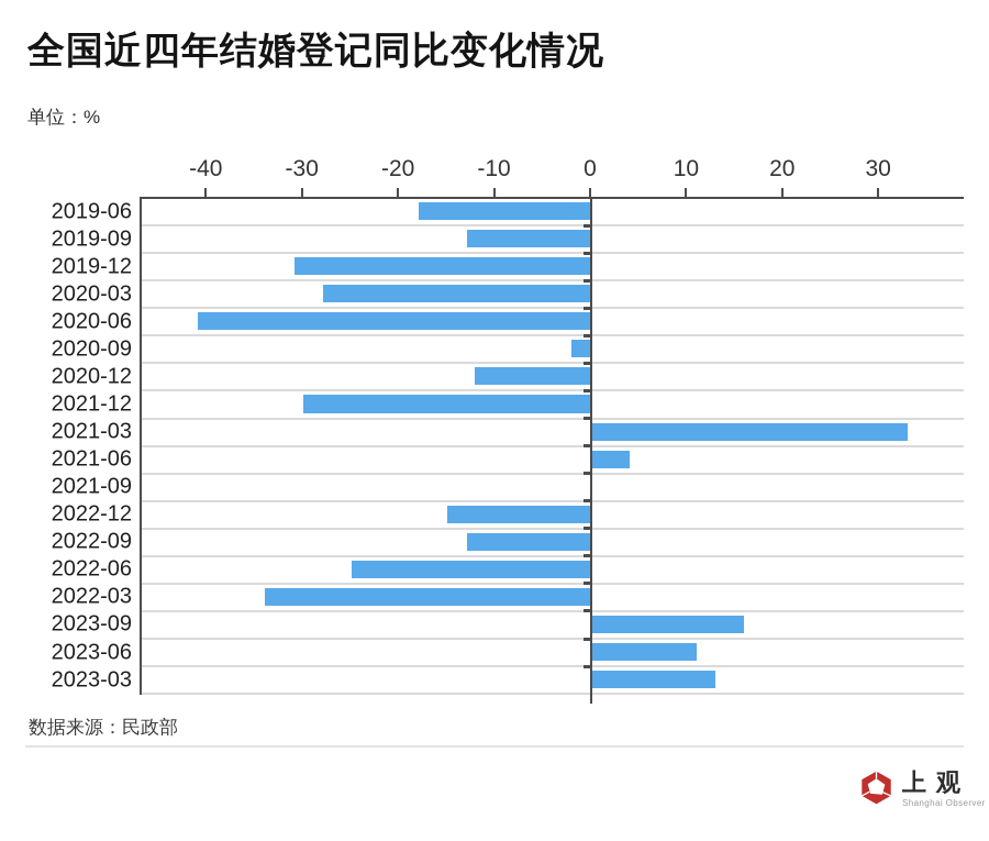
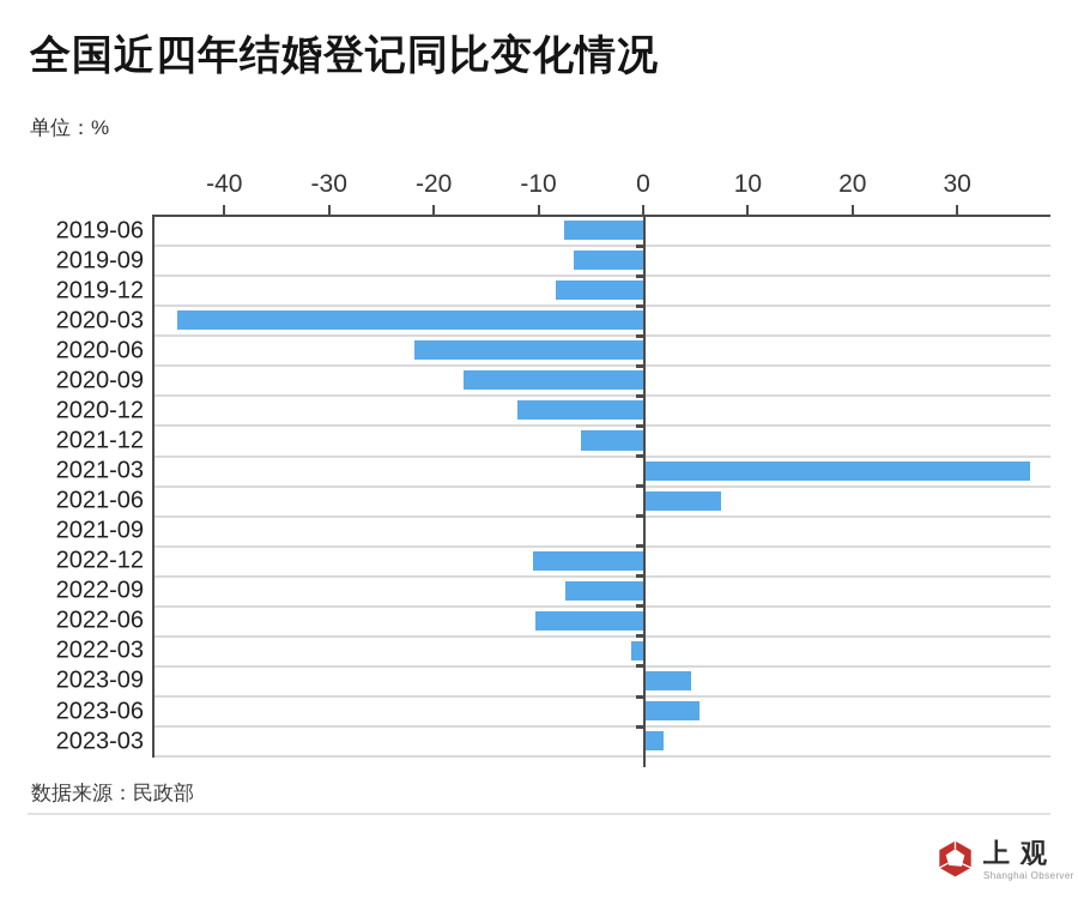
2019-06: -18 -> -8
2019-09: -13 -> -7
2019-12: -31 -> -8
2020-03: -28 -> -45
2020-06: -41 -> -22
2020-09: -2 -> -17
2021-12: -30 -> -6
2021-03: 33 -> 37
2021-06: 4 -> 7
2022-12: -15 -> -11
2022-09: -13 -> -8
2022-06: -25 -> -10
2022-03: -34 -> -1
2023-09: 16 -> 4
2023-06: 11 -> 5
2023-03: 13 -> 2
